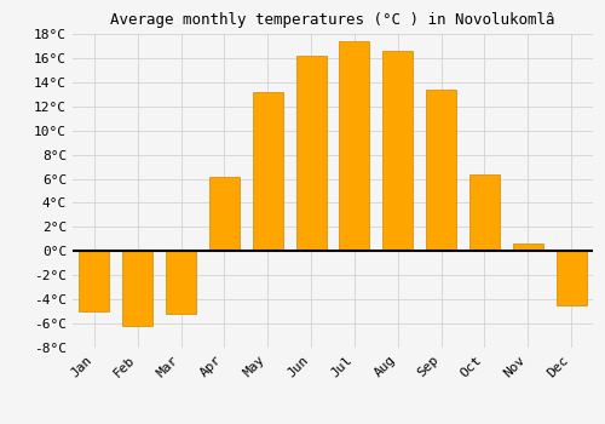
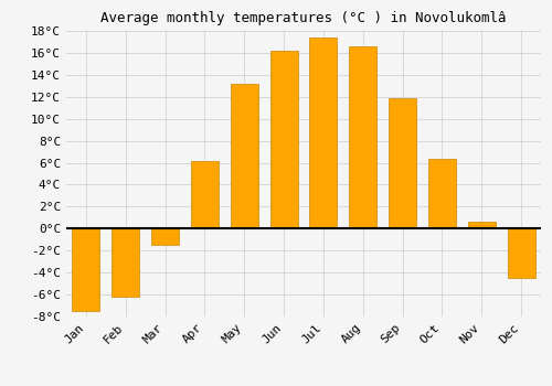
Jan: -5.0°C -> -7.5°C
Mar: -5.2°C -> -1.5°C
Sep: 13.4°C -> 11.9°C
